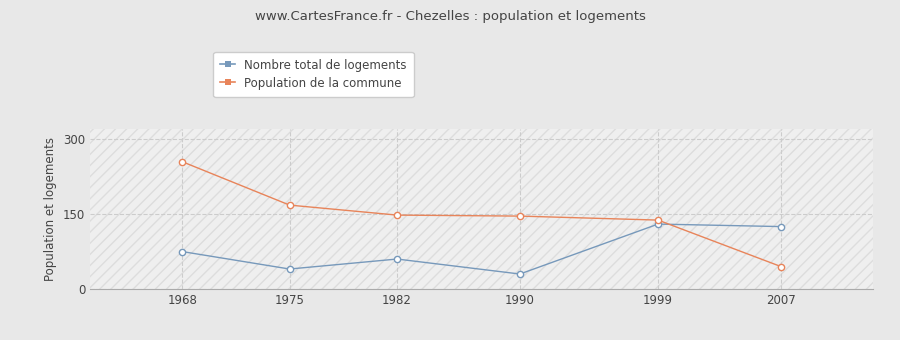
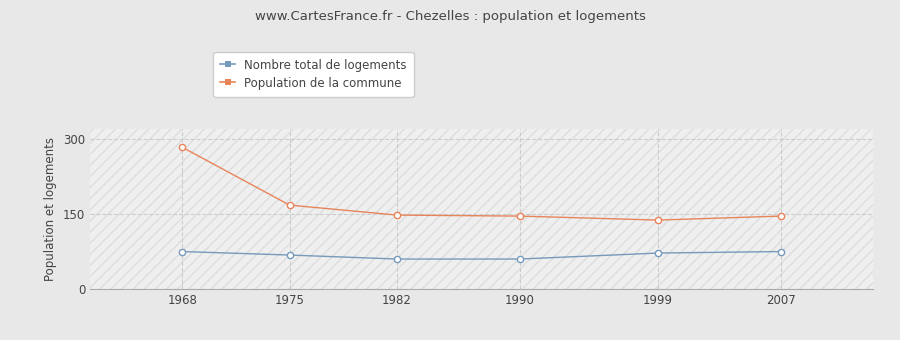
Population de la commune/1968: 255 -> 284
Nombre total de logements/1975: 40 -> 68
Nombre total de logements/1990: 30 -> 60
Nombre total de logements/1999: 130 -> 72
Nombre total de logements/2007: 125 -> 75
Population de la commune/2007: 45 -> 146
